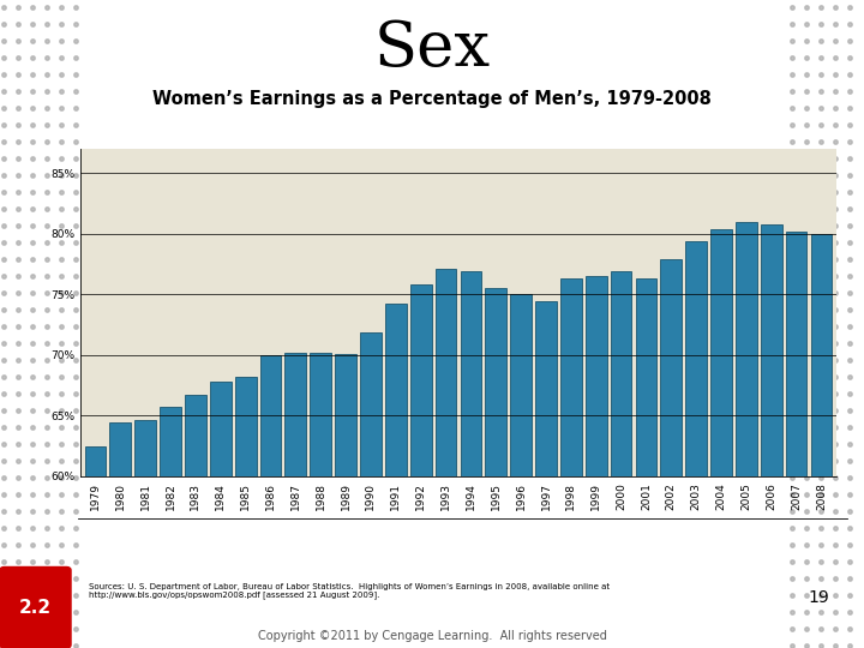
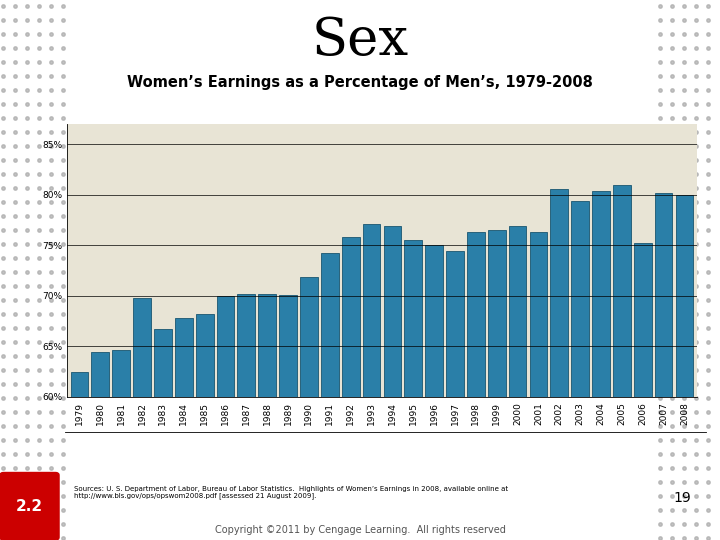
1982: 65.7% -> 69.8%
2002: 77.9% -> 80.6%
2006: 80.8% -> 75.2%
